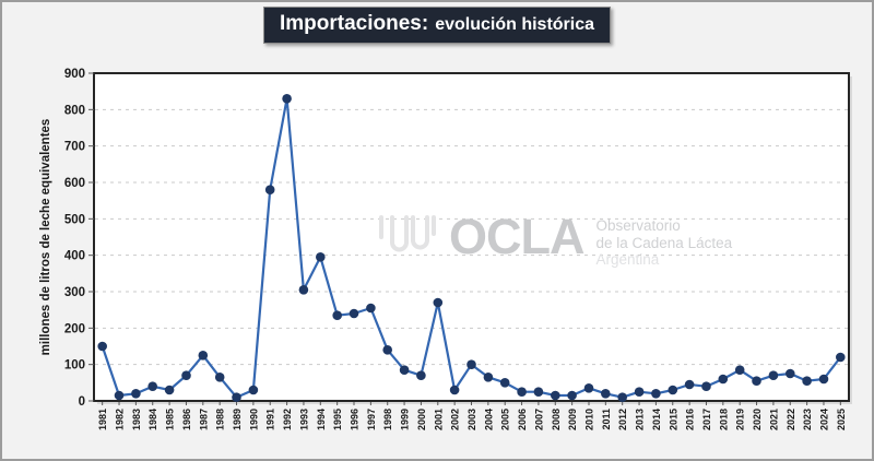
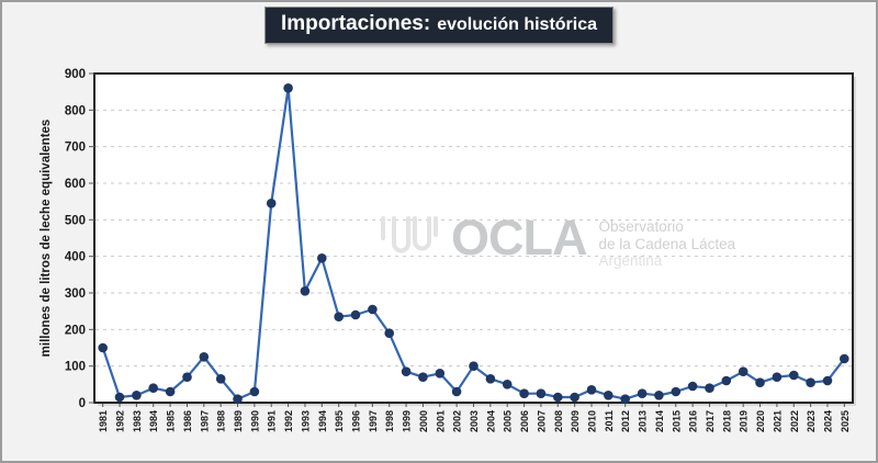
1991: 580 -> 540
1992: 830 -> 860
1998: 140 -> 190
2001: 270 -> 80
